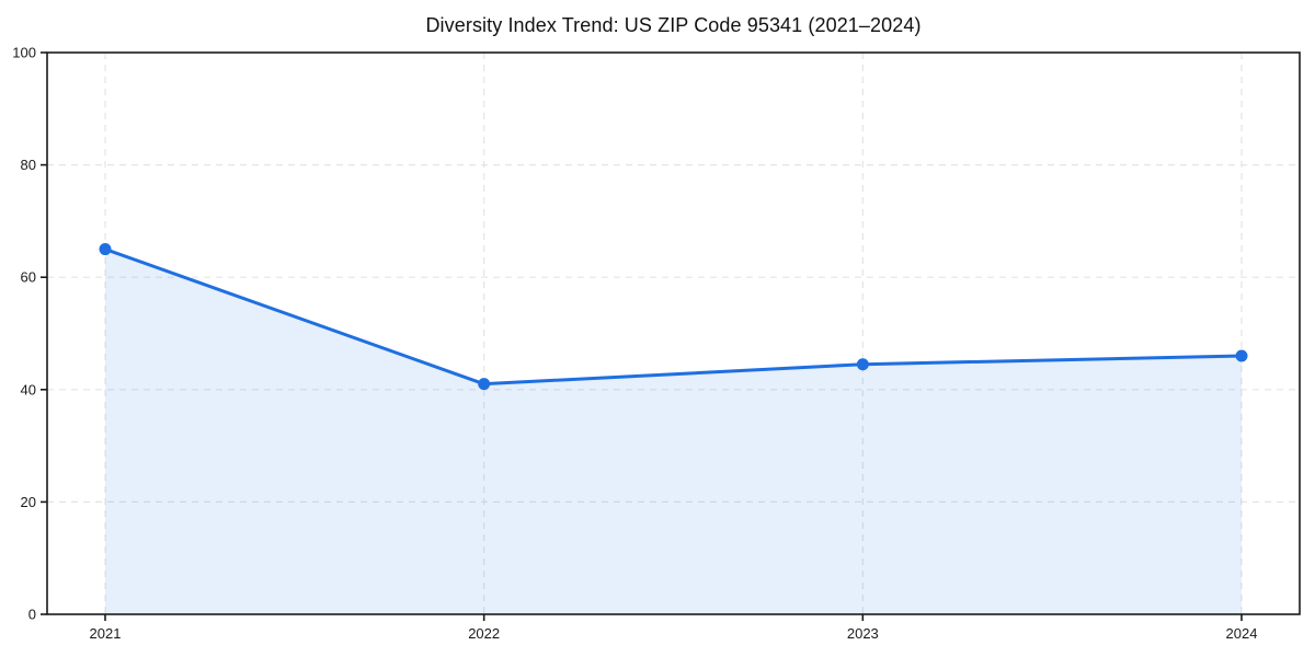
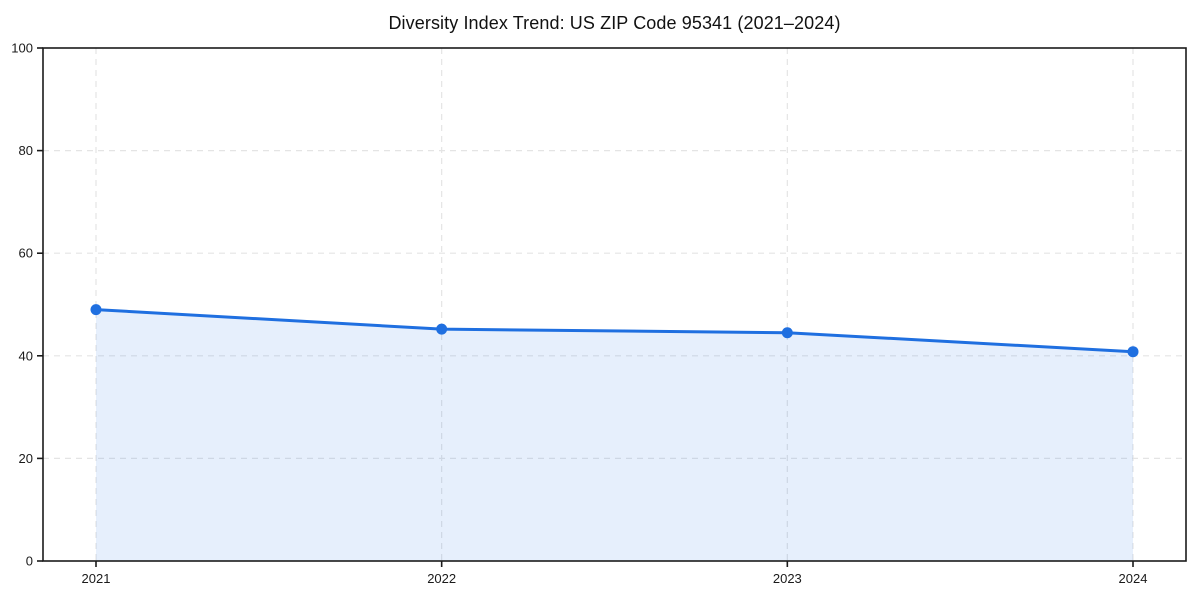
2021: 65 -> 49
2022: 41 -> 45
2024: 46 -> 41
